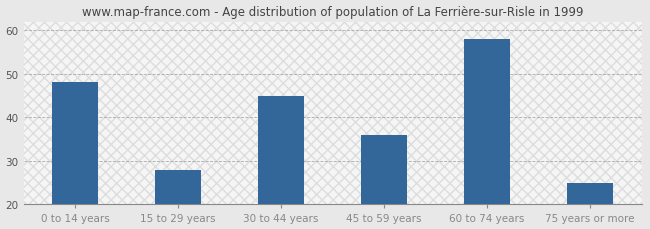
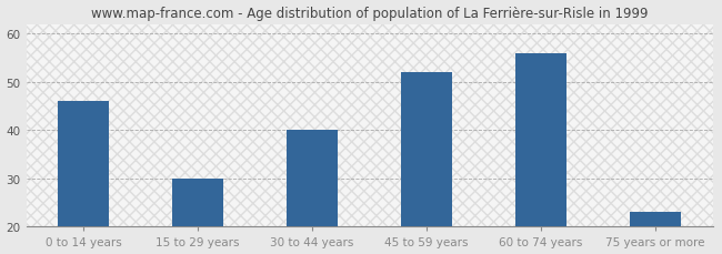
0 to 14 years: 48 -> 46
15 to 29 years: 28 -> 30
30 to 44 years: 45 -> 40
45 to 59 years: 36 -> 52
60 to 74 years: 58 -> 56
75 years or more: 25 -> 23
